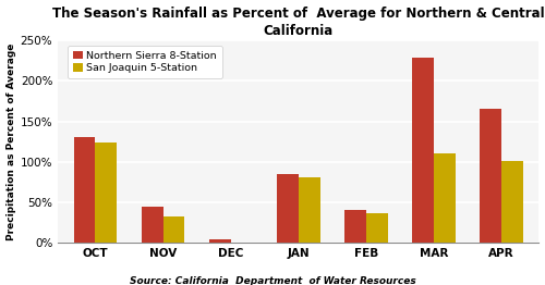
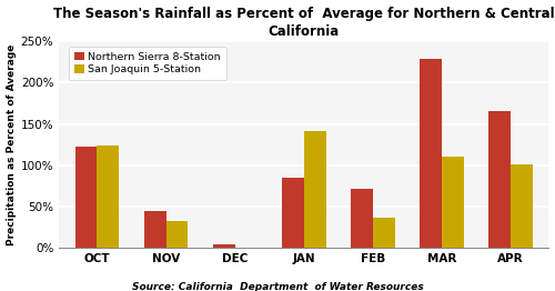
Northern Sierra 8-Station/OCT: 130% -> 122%
San Joaquin 5-Station/JAN: 81% -> 142%
Northern Sierra 8-Station/FEB: 40% -> 72%
